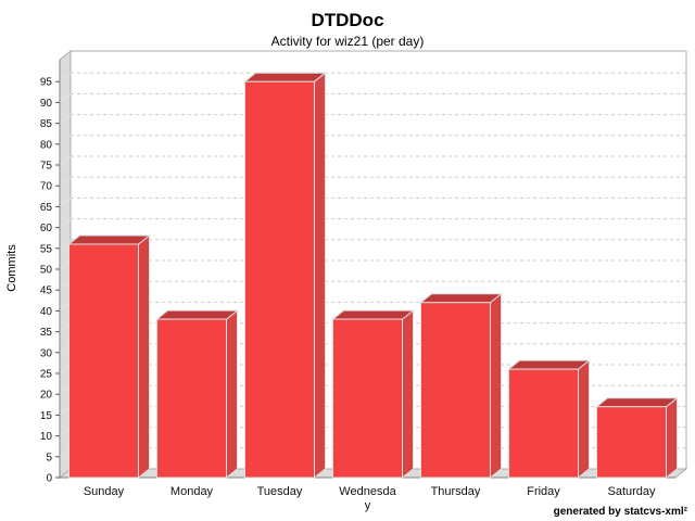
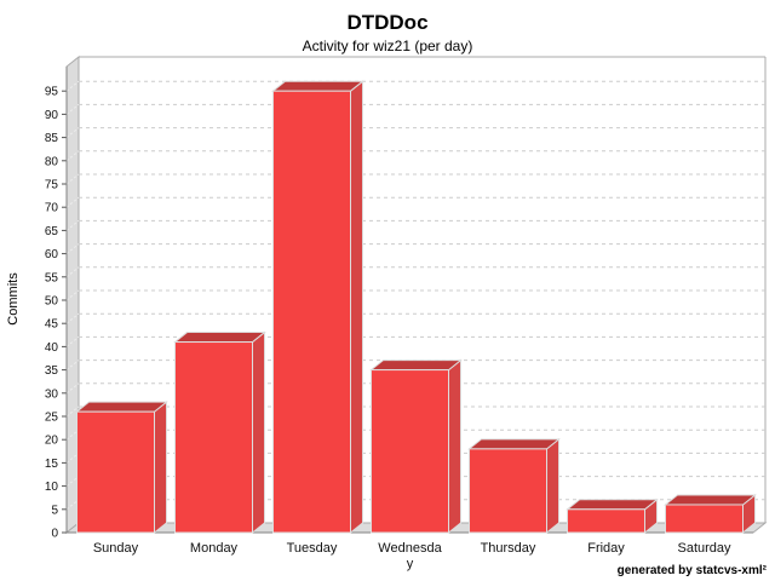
Sunday: 56 -> 26
Monday: 38 -> 41
Wednesday: 38 -> 35
Thursday: 42 -> 18
Friday: 26 -> 5
Saturday: 17 -> 6
